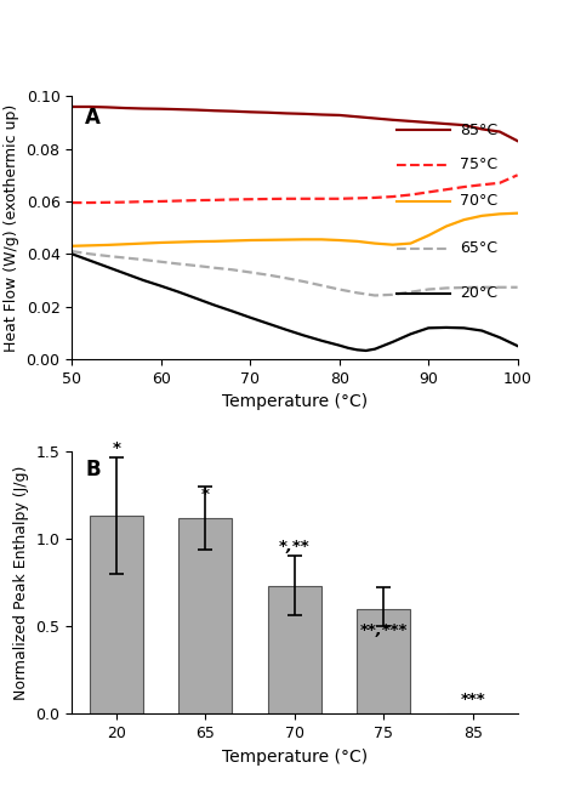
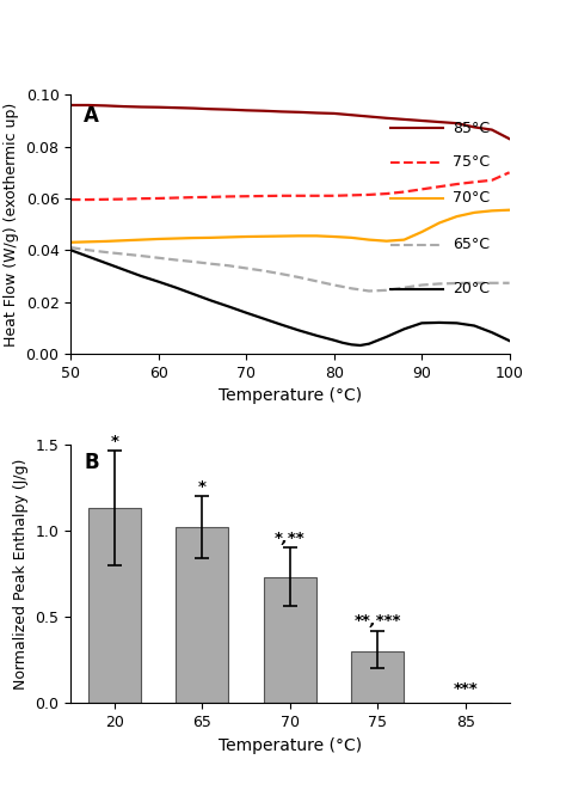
65: 1.12 -> 1.02
75: 0.60 -> 0.30
